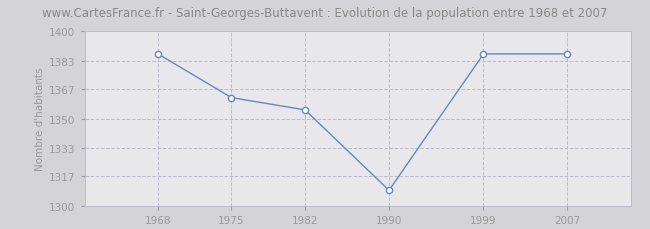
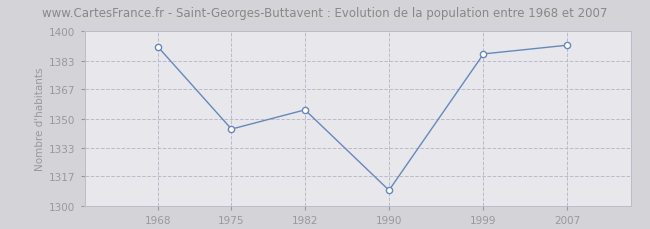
1968: 1387 -> 1391
1975: 1362 -> 1344
2007: 1387 -> 1392
